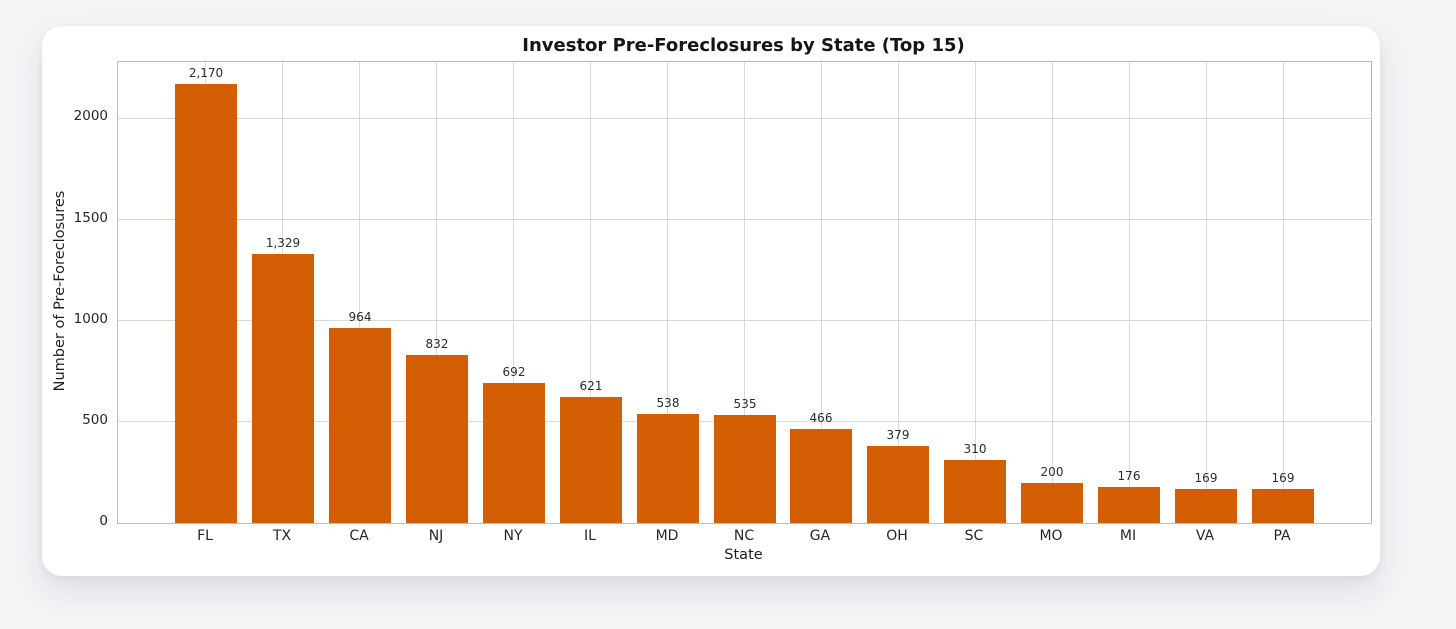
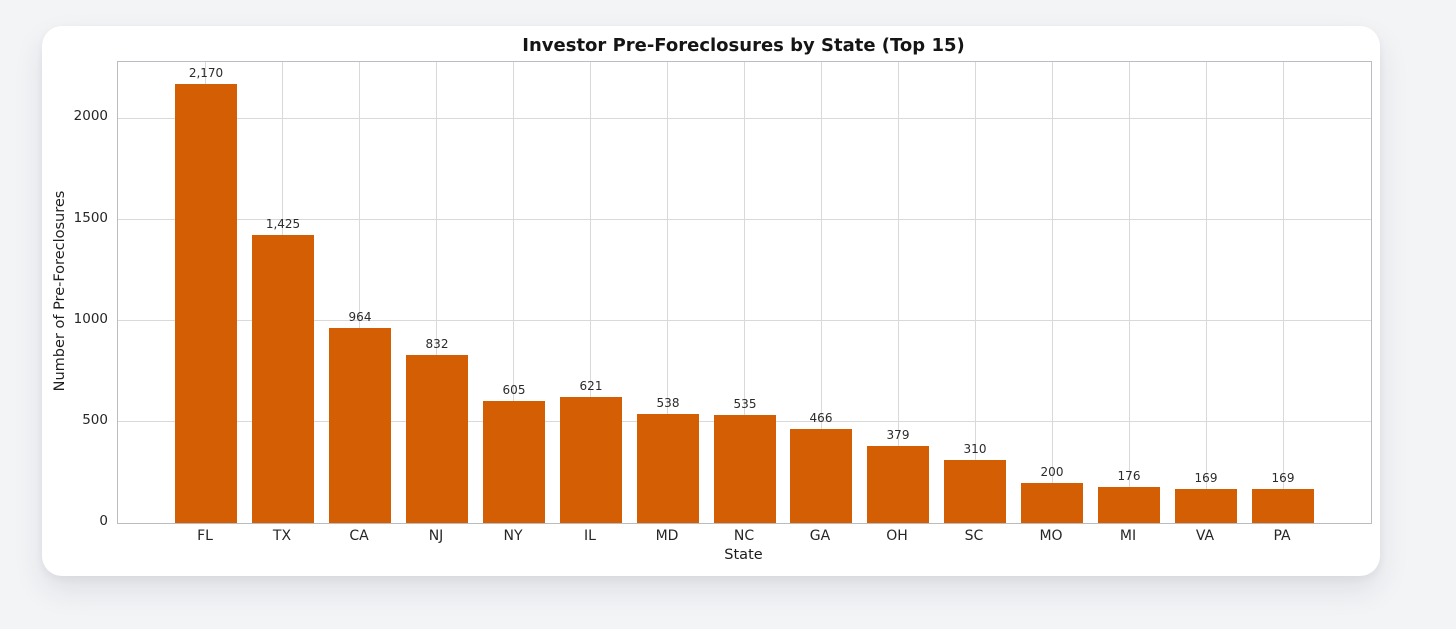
TX: 1,329 -> 1,425
NY: 692 -> 605
